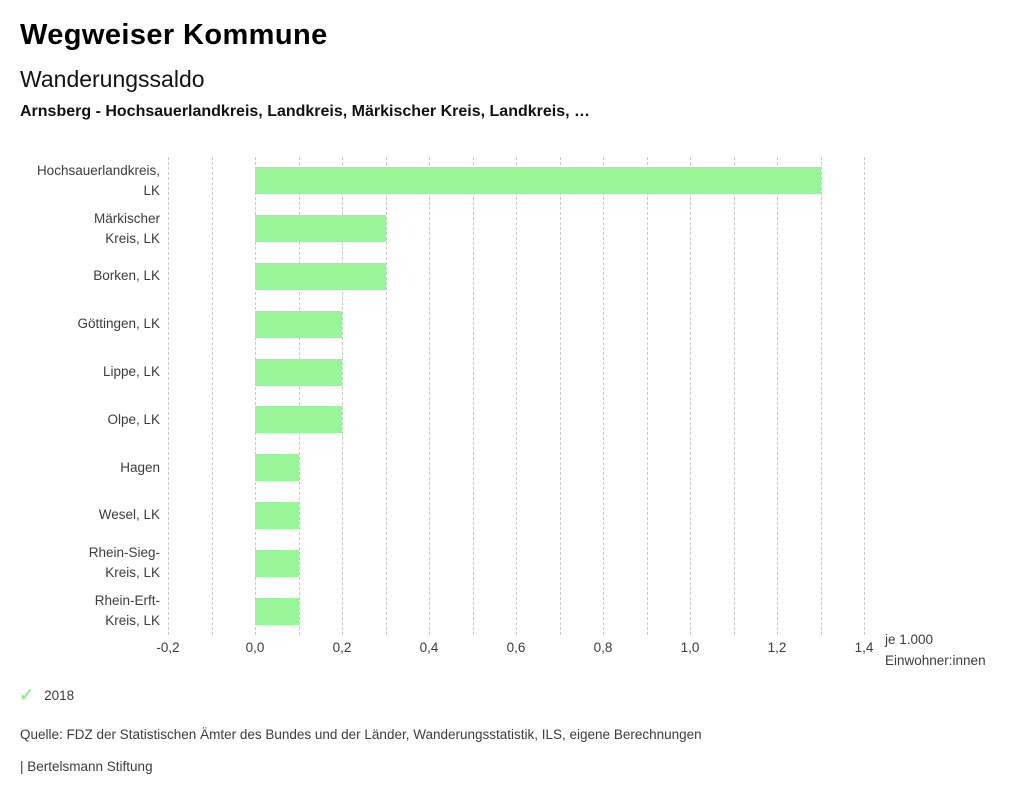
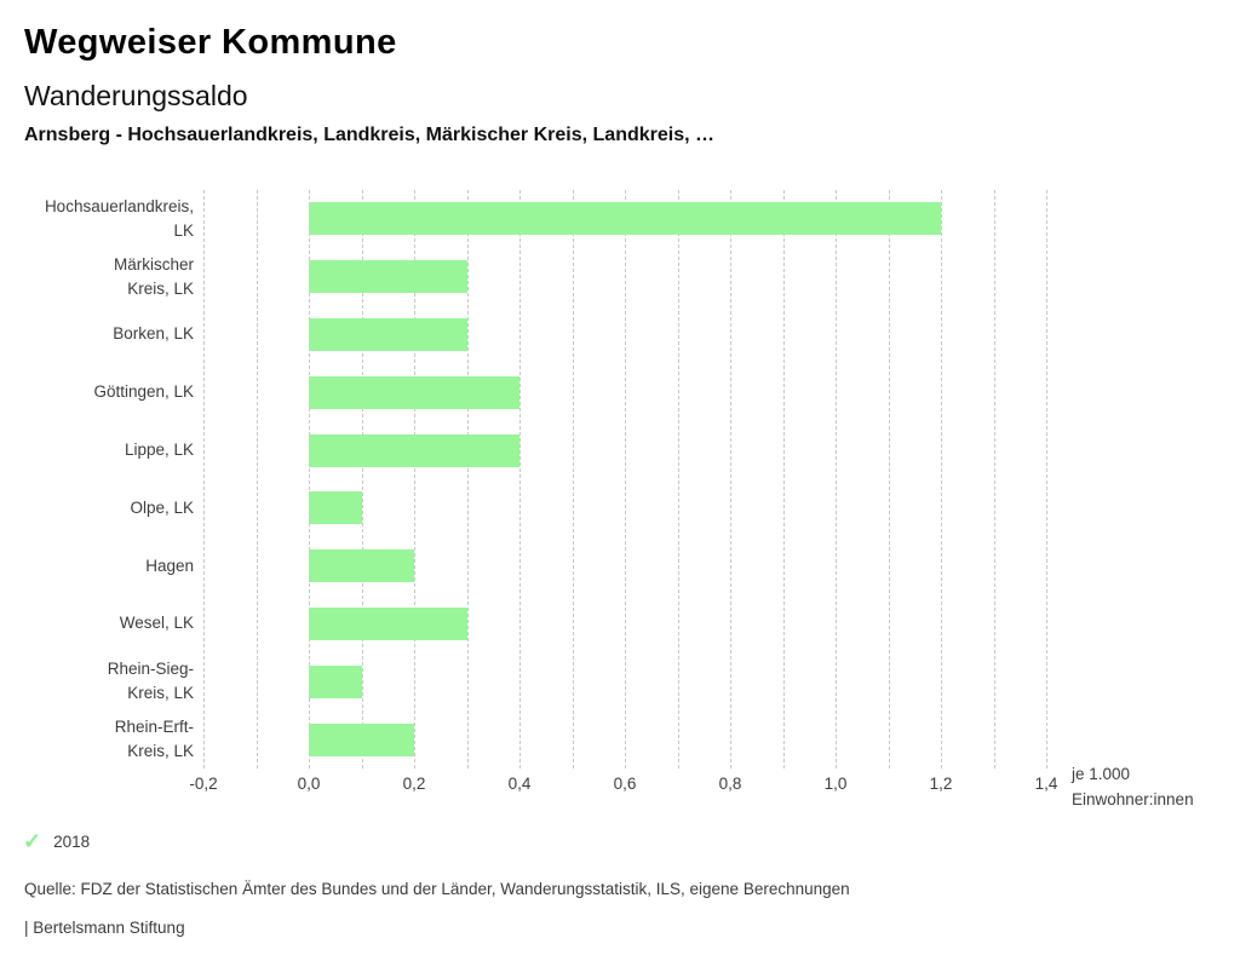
Hochsauerlandkreis, LK: 1,3 -> 1,2
Göttingen, LK: 0,2 -> 0,4
Lippe, LK: 0,2 -> 0,4
Olpe, LK: 0,2 -> 0,1
Hagen: 0,1 -> 0,2
Wesel, LK: 0,1 -> 0,3
Rhein-Erft-Kreis, LK: 0,1 -> 0,2
